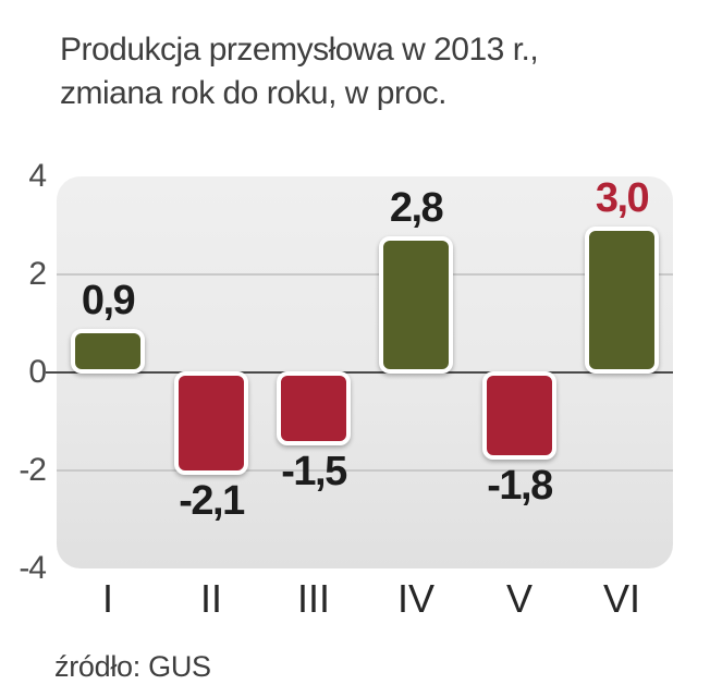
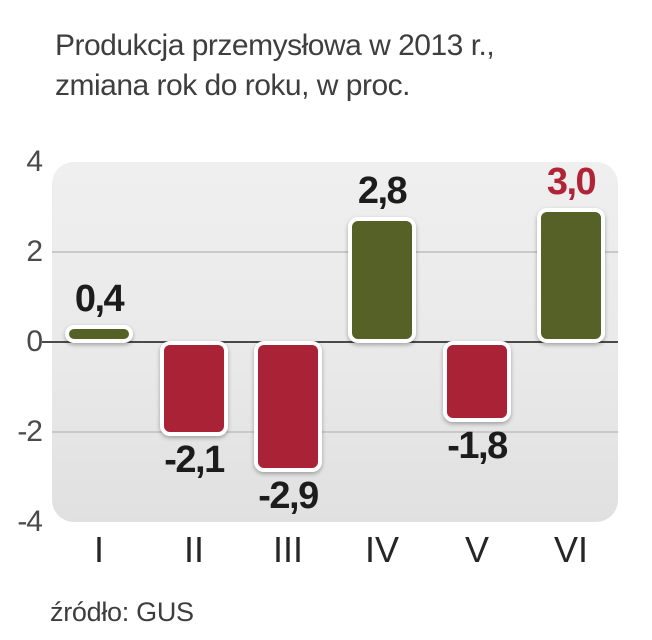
I: 0,9 -> 0,4
III: -1,5 -> -2,9
